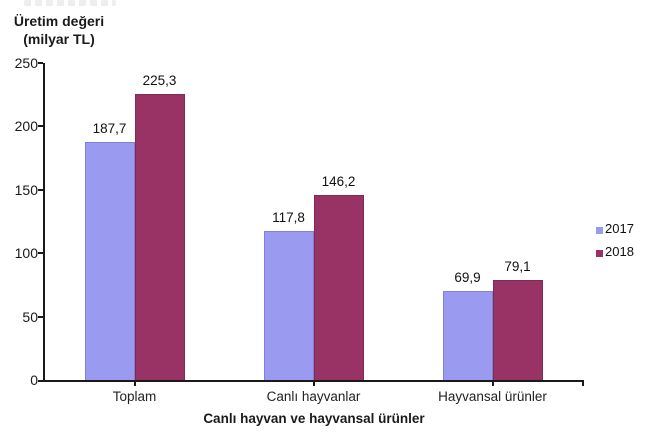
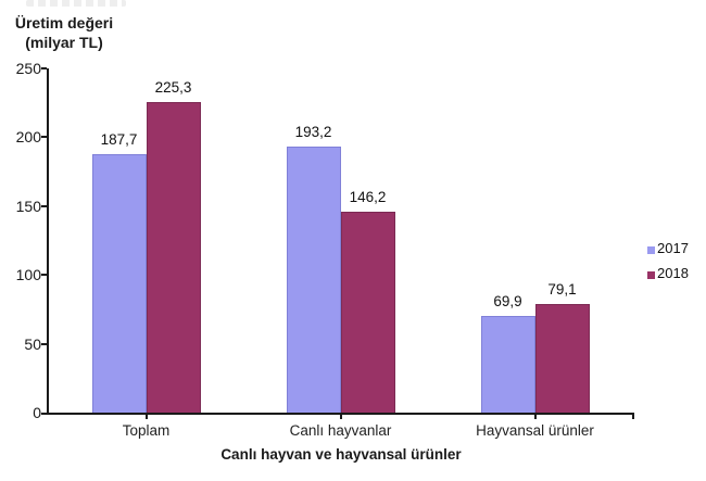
2017/Canlı hayvanlar: 117,8 -> 193,2
